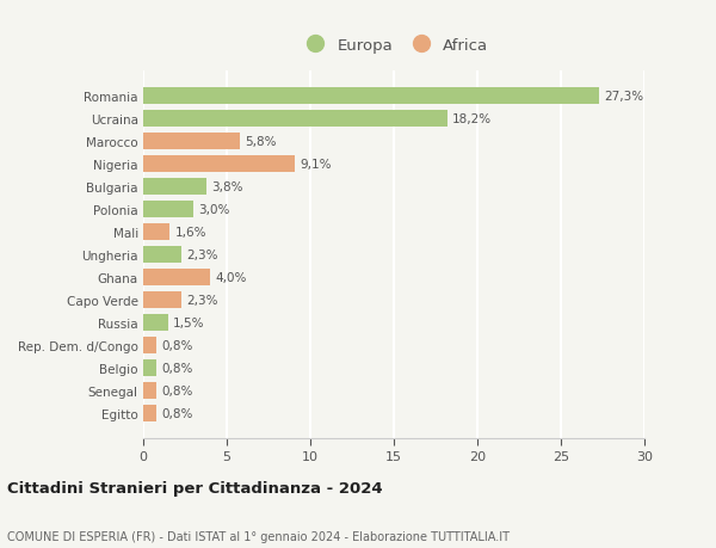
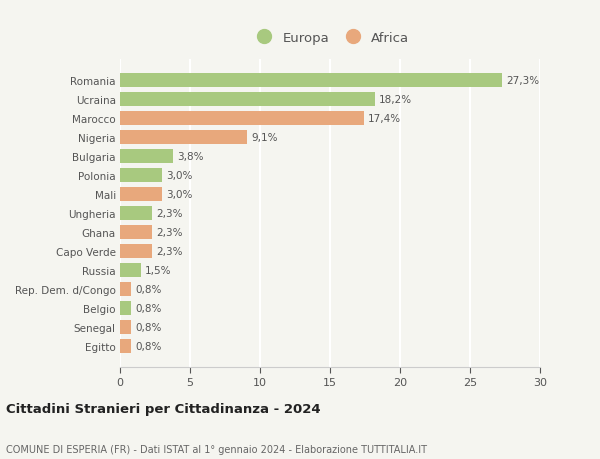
Marocco: 5,8% -> 17,4%
Mali: 1,6% -> 3,0%
Ghana: 4,0% -> 2,3%
